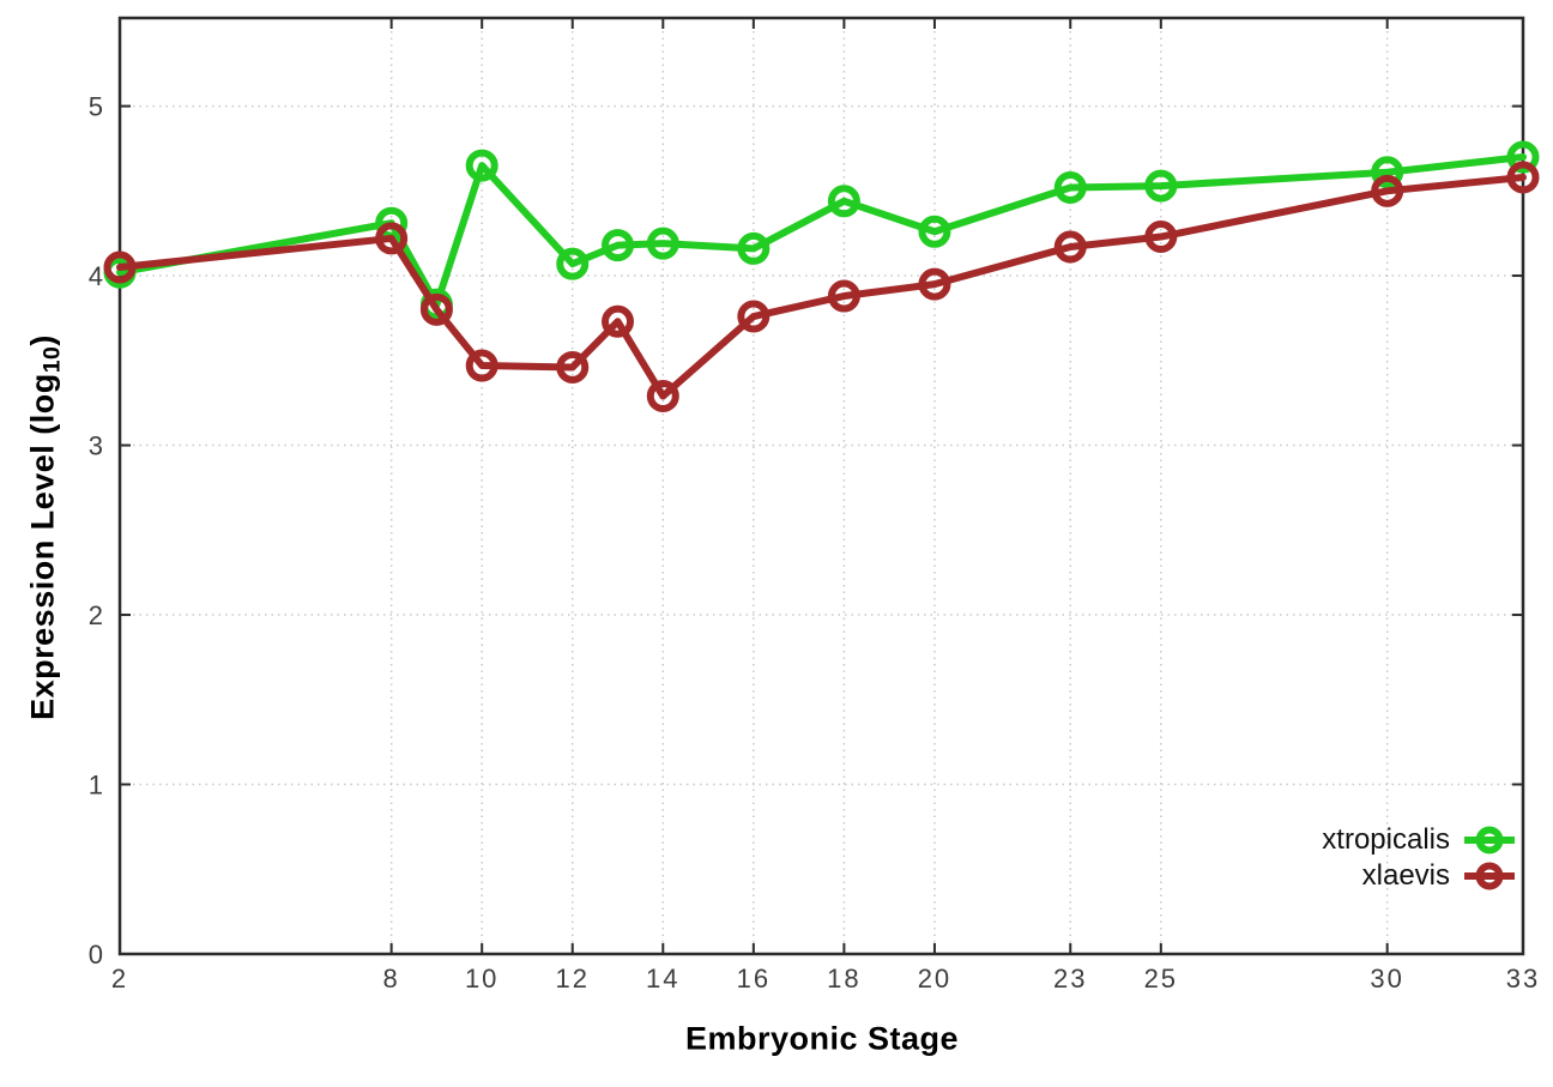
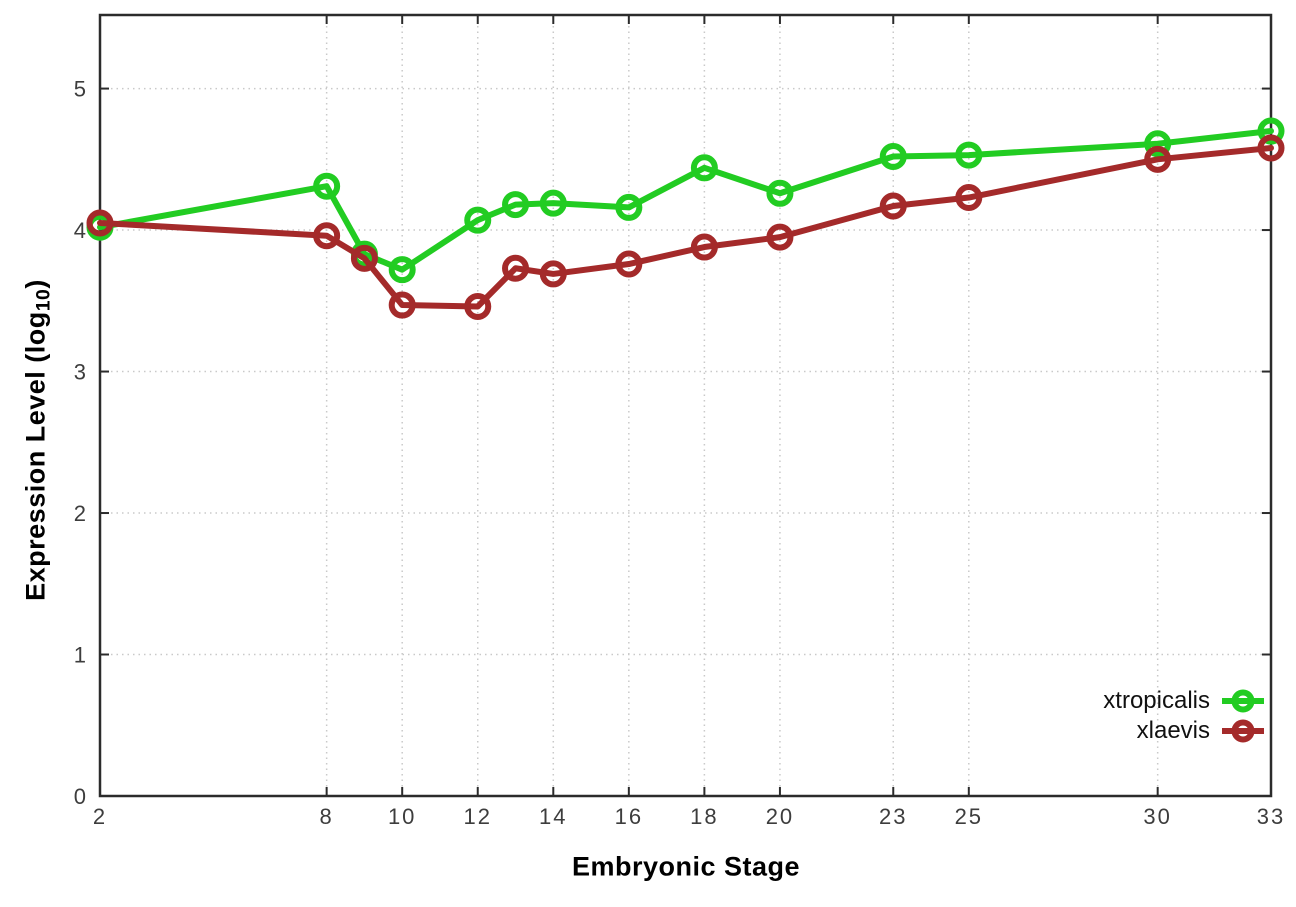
xlaevis/8: 4.22 -> 3.96
xtropicalis/10: 4.65 -> 3.72
xlaevis/14: 3.29 -> 3.69
